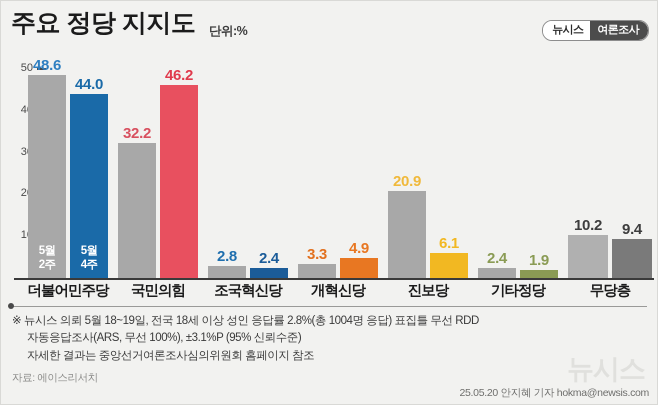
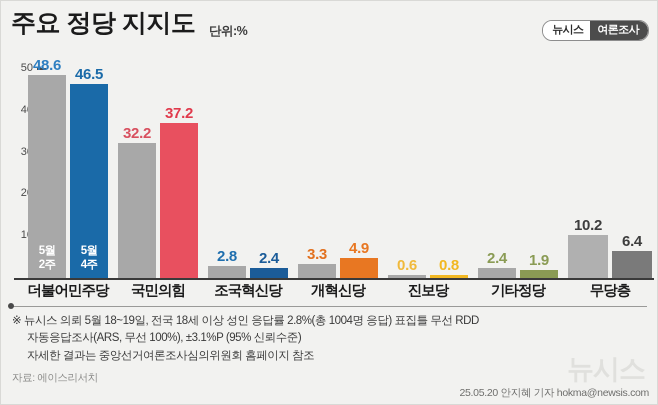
5월 4주/더불어민주당: 44.0 -> 46.5
5월 4주/국민의힘: 46.2 -> 37.2
5월 2주/진보당: 20.9 -> 0.6
5월 4주/진보당: 6.1 -> 0.8
5월 4주/무당층: 9.4 -> 6.4
